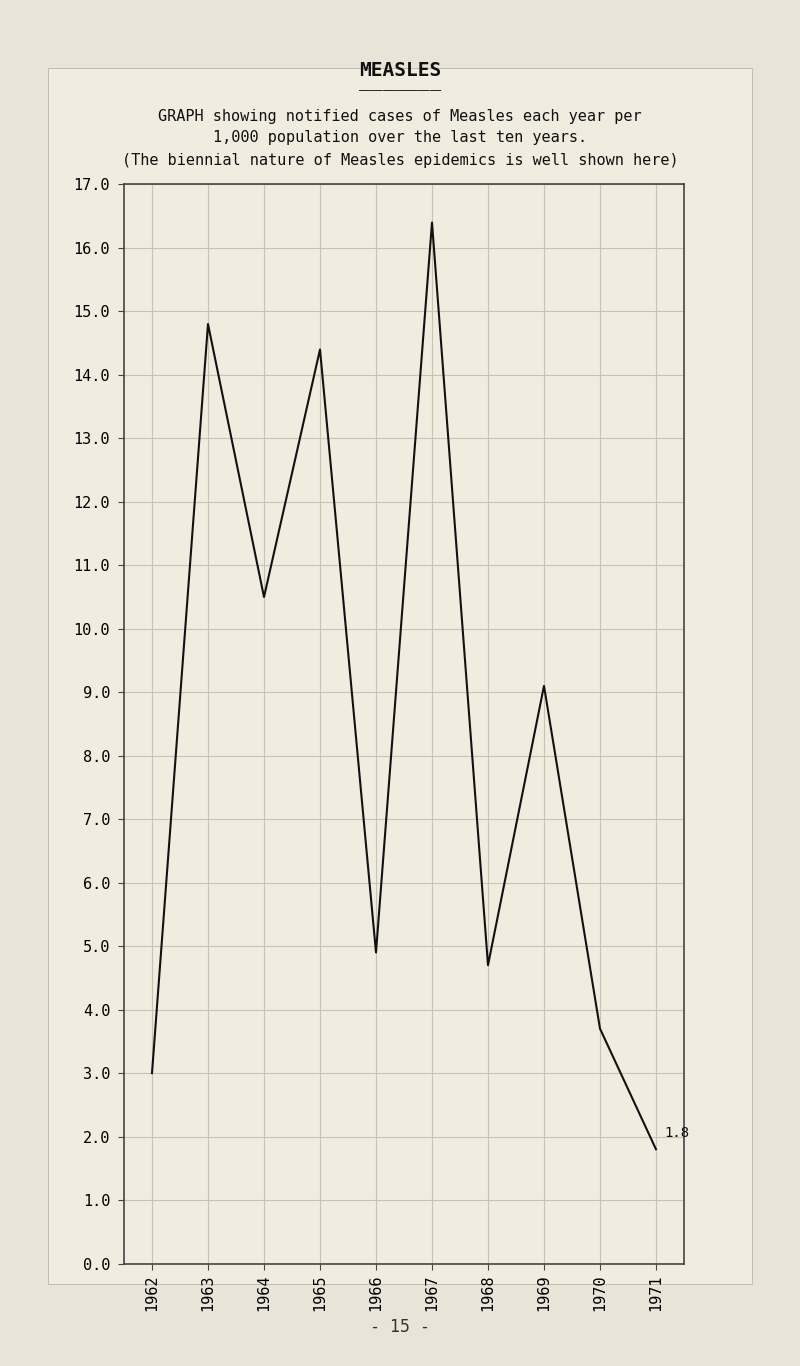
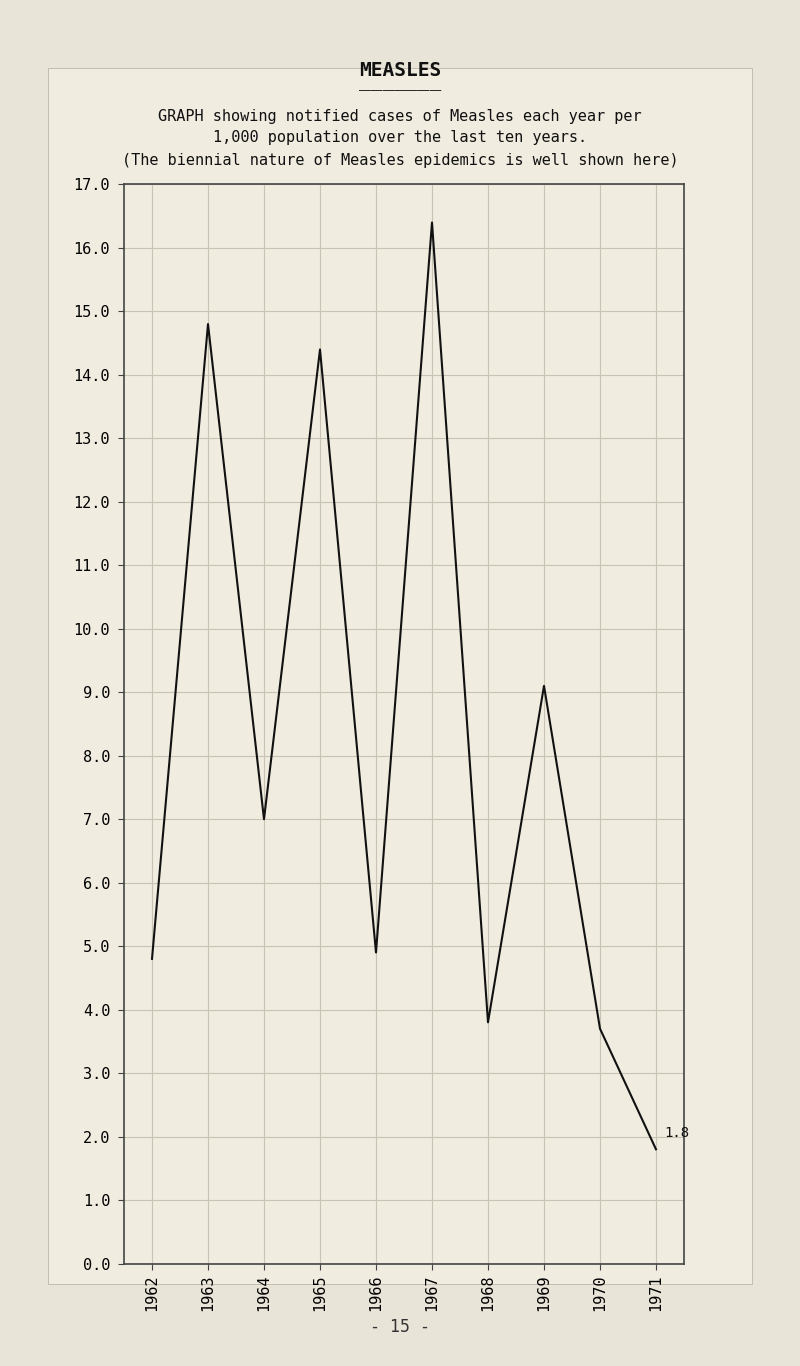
1962: 3.0 -> 4.8
1964: 10.5 -> 7.0
1968: 4.7 -> 3.8
